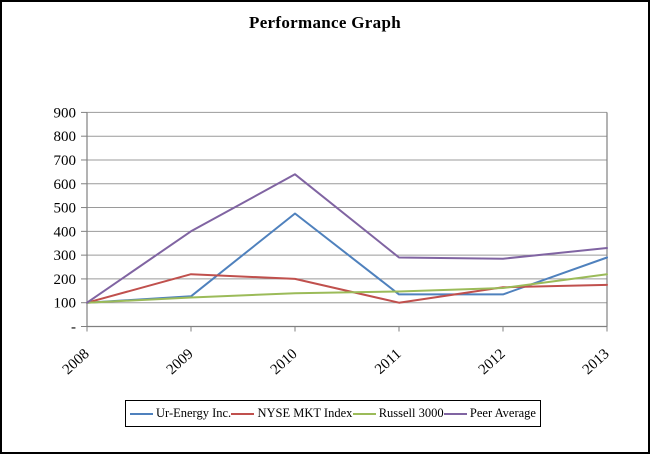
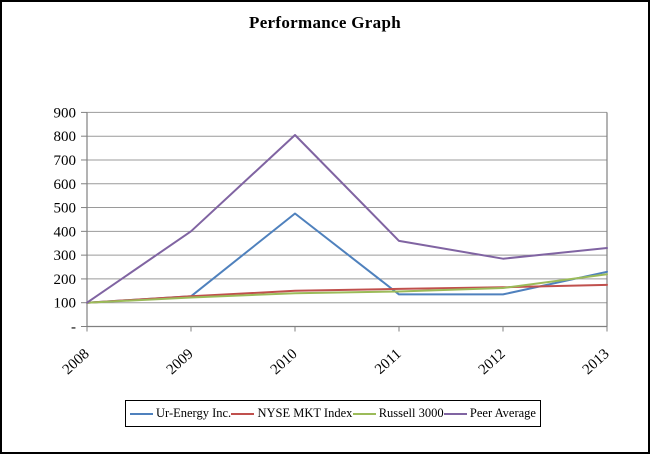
NYSE MKT Index/2009: 220 -> 130
NYSE MKT Index/2010: 200 -> 150
Peer Average/2010: 640 -> 800
NYSE MKT Index/2011: 100 -> 160
Peer Average/2011: 290 -> 360
Ur-Energy Inc./2013: 290 -> 230
